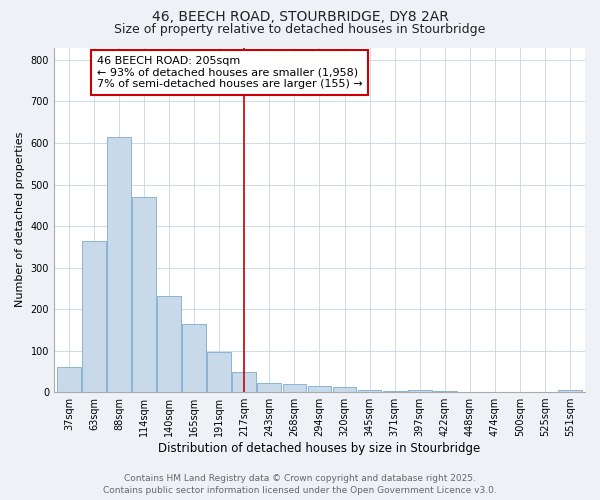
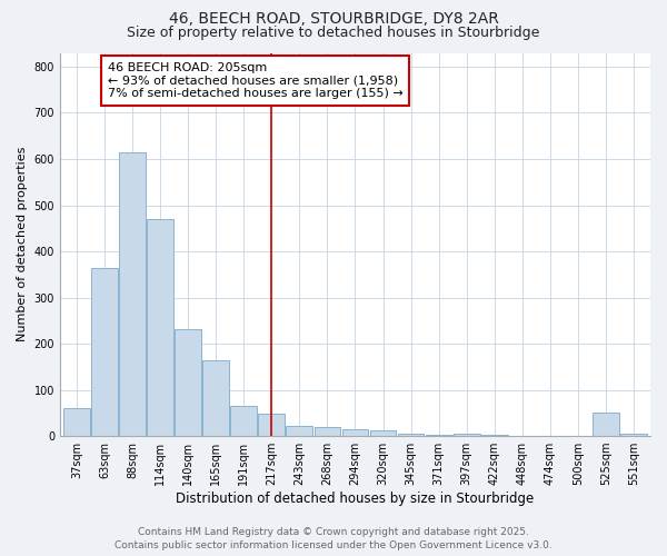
191sqm: 97 -> 65
525sqm: 1 -> 50
